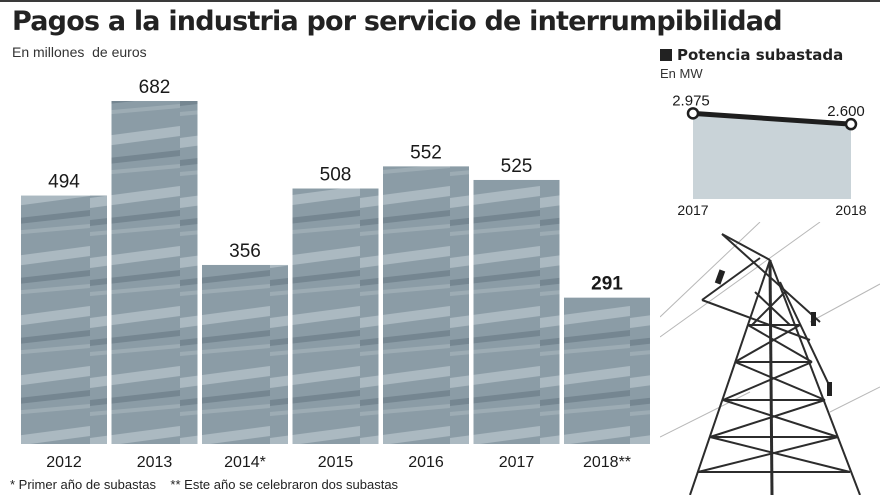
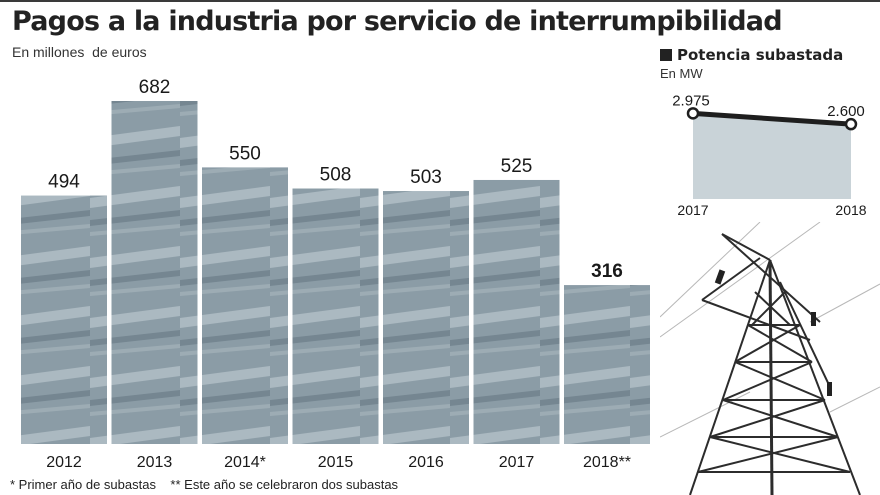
Pagos a la industria por servicio de interrumpibilidad/2014*: 356 -> 550
Pagos a la industria por servicio de interrumpibilidad/2016: 552 -> 503
Pagos a la industria por servicio de interrumpibilidad/2018**: 291 -> 316
